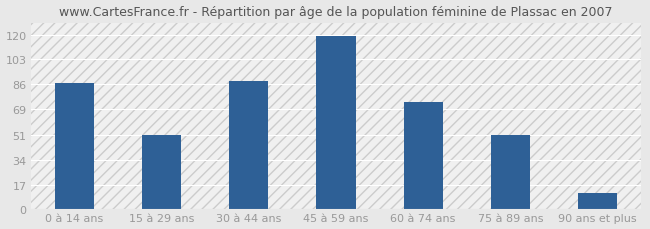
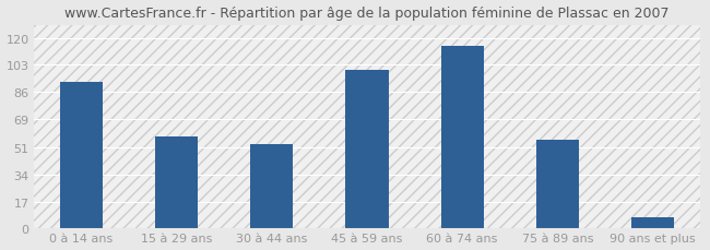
0 à 14 ans: 87 -> 92
15 à 29 ans: 51 -> 58
30 à 44 ans: 88 -> 53
45 à 59 ans: 119 -> 100
60 à 74 ans: 74 -> 115
75 à 89 ans: 51 -> 56
90 ans et plus: 11 -> 7
